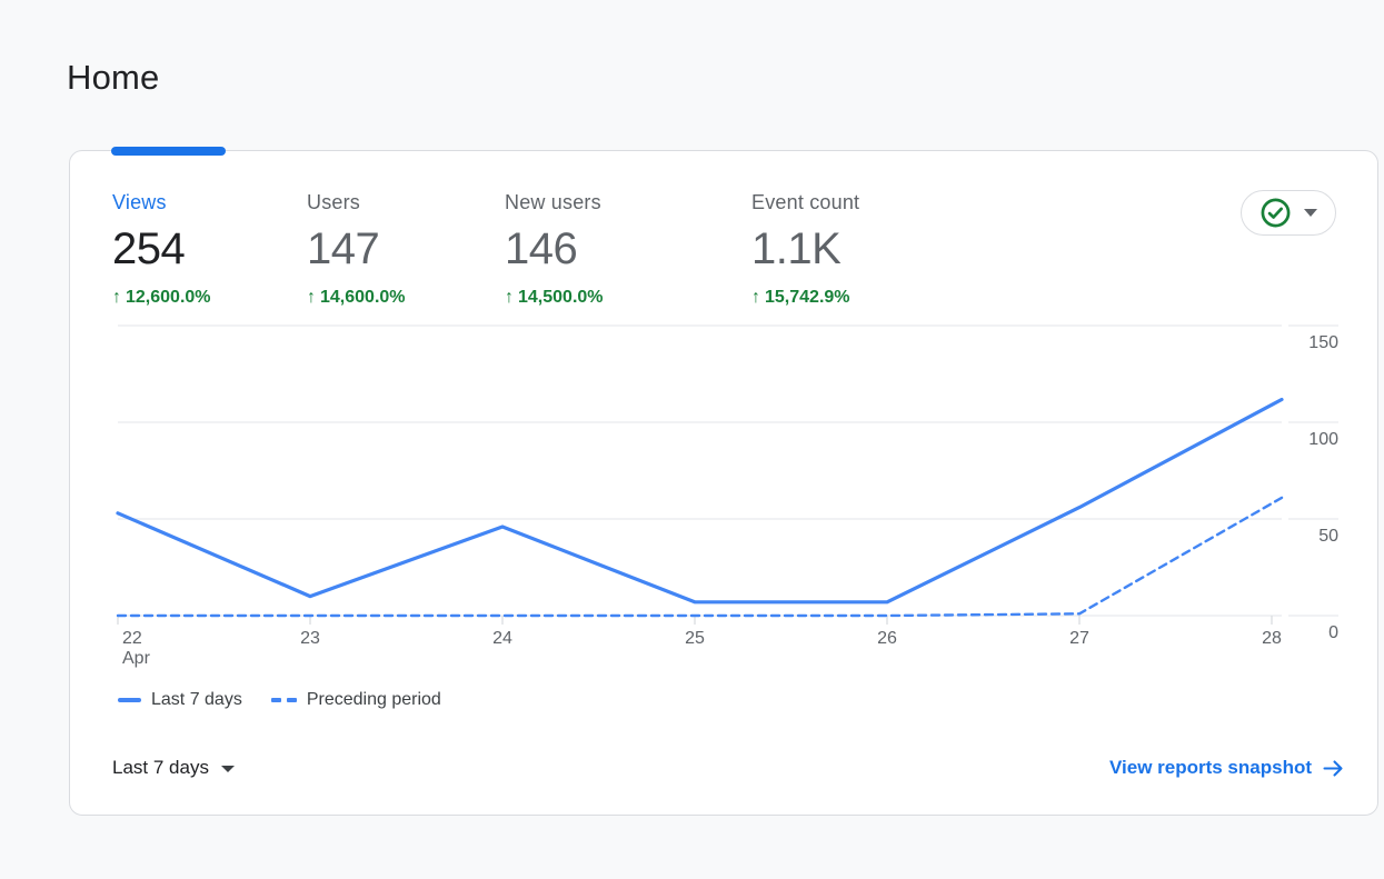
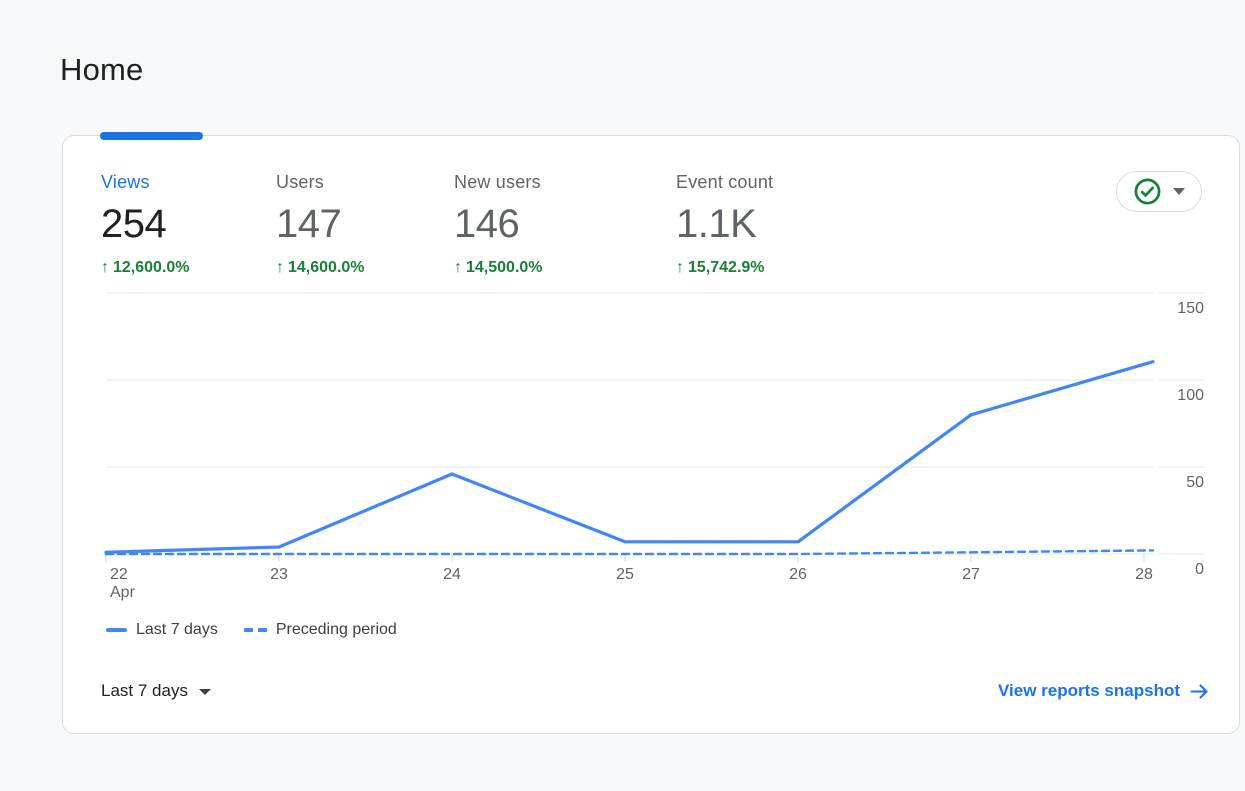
Last 7 days/22: 53 -> 1
Last 7 days/23: 10 -> 4
Last 7 days/27: 56 -> 80
Preceding period/28: 58 -> 2
